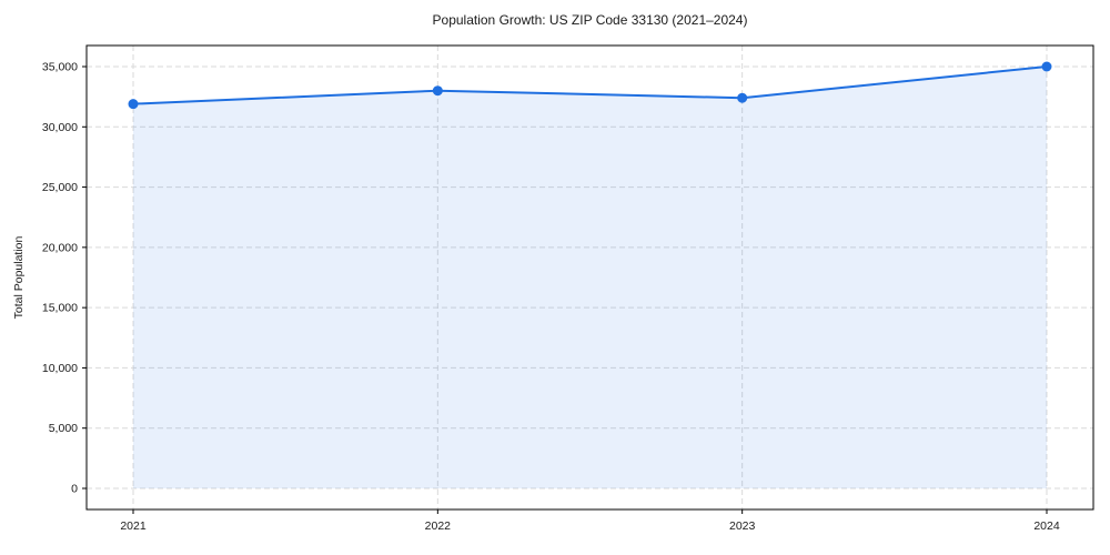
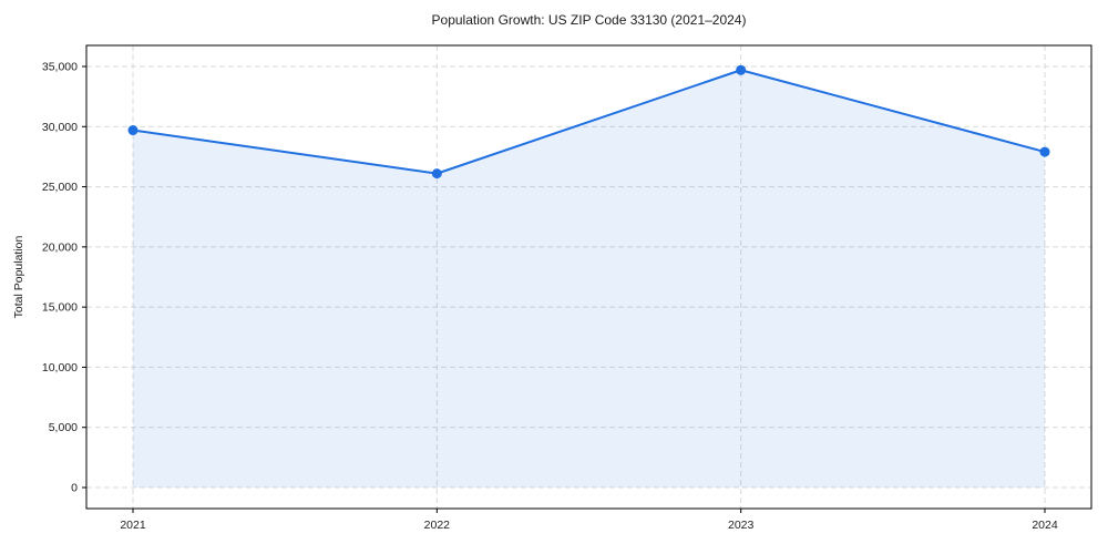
2021: 31900 -> 29700
2022: 33000 -> 26100
2023: 32400 -> 34700
2024: 35000 -> 27900
